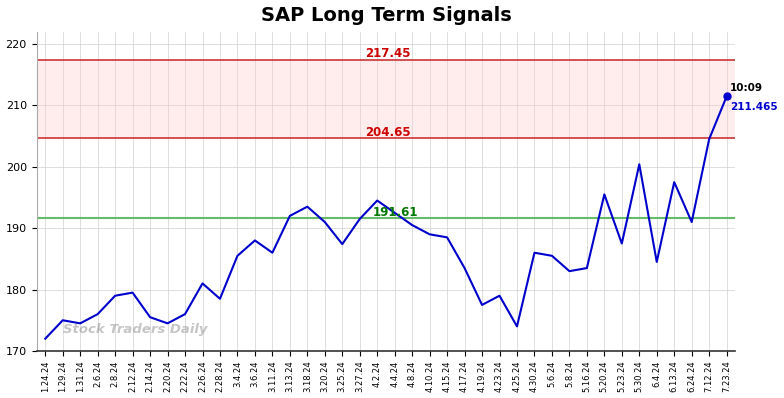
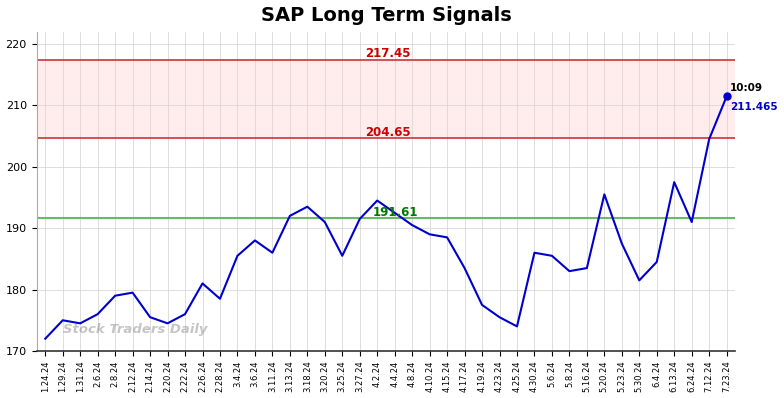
3.25.24: 187.4 -> 185.5
4.23.24: 179.0 -> 175.5
5.30.24: 200.4 -> 181.5
